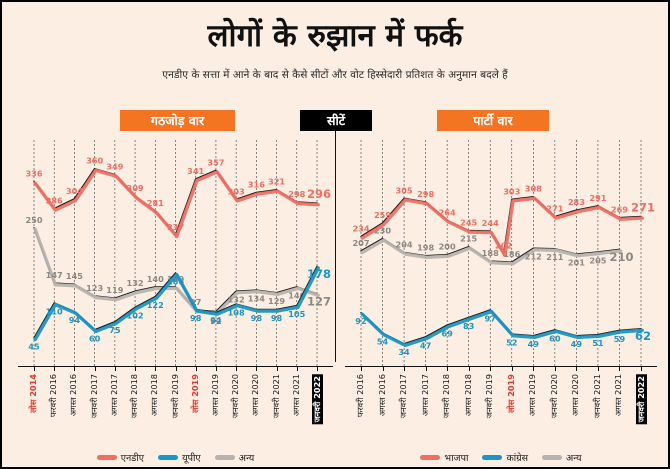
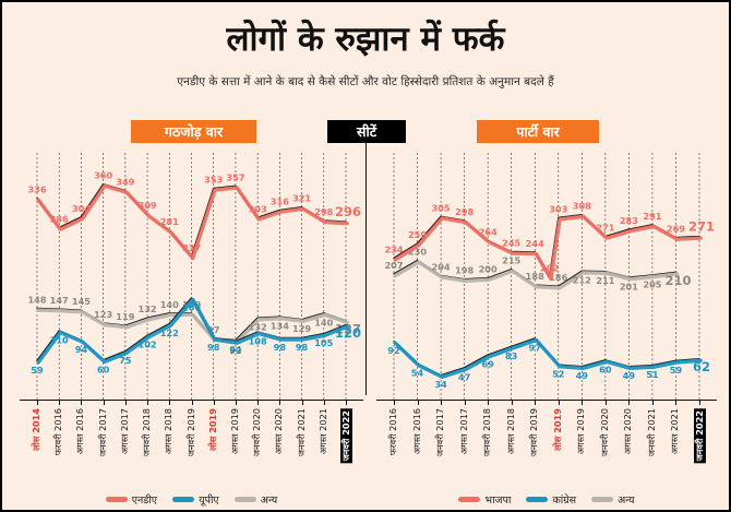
गठजोड़ वार/यूपीए/लोस 2014: 45 -> 59
गठजोड़ वार/अन्य/लोस 2014: 250 -> 148
गठजोड़ वार/एनडीए/लोस 2019: 341 -> 353
गठजोड़ वार/यूपीए/जनवरी 2022: 178 -> 120
